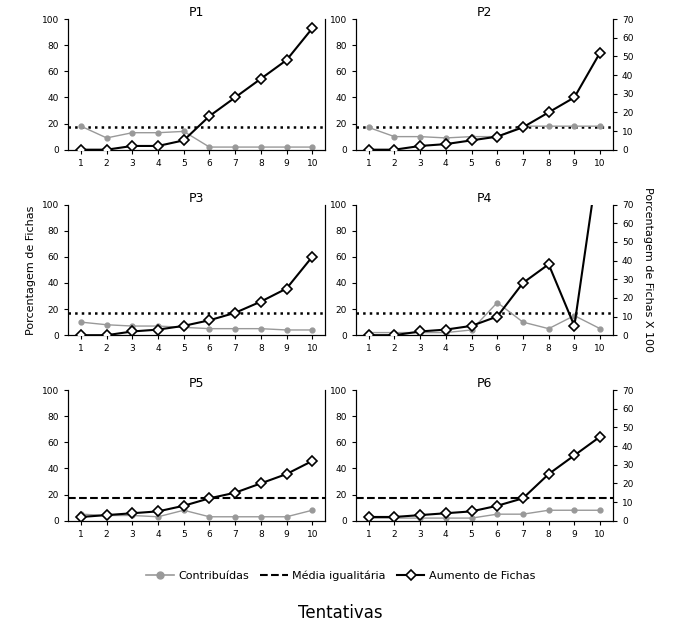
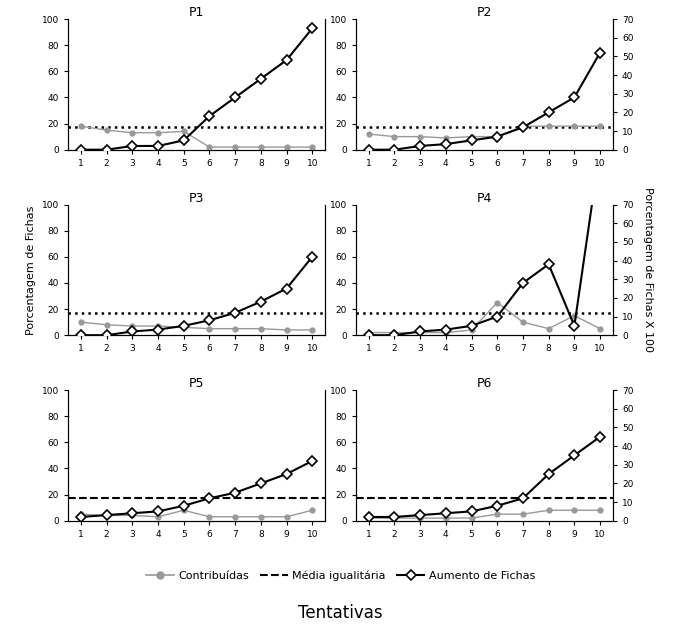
P1/Contribuídas/2: 9 -> 15
P2/Contribuídas/1: 17 -> 12
